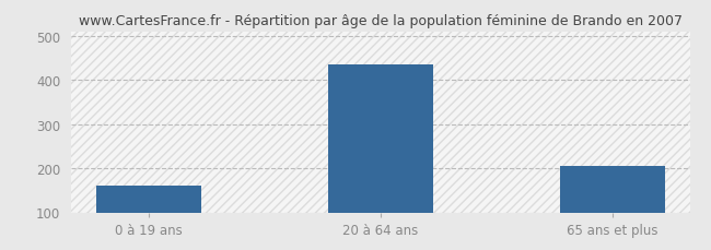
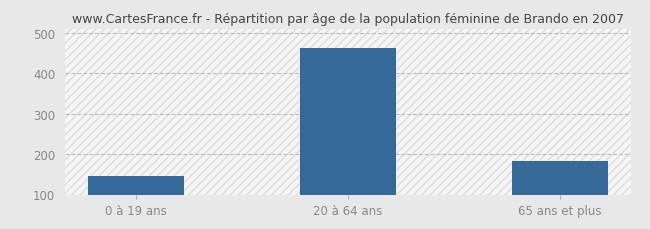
0 à 19 ans: 160 -> 145
20 à 64 ans: 435 -> 463
65 ans et plus: 205 -> 183
